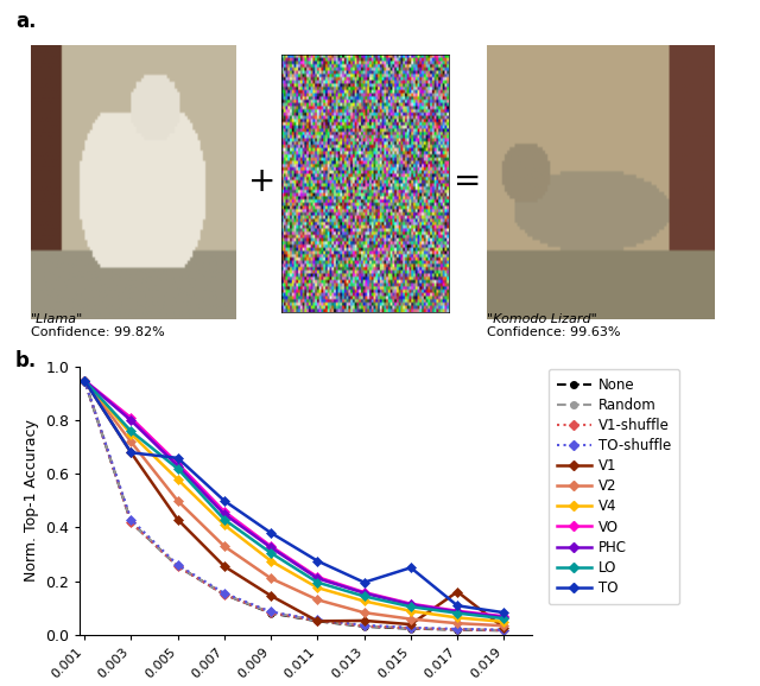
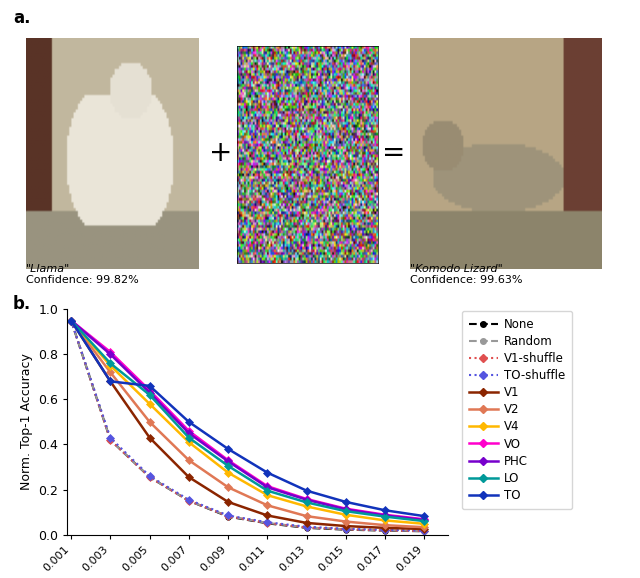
V1/0.011: 0.050 -> 0.085
TO/0.015: 0.250 -> 0.145
V1/0.017: 0.160 -> 0.030
